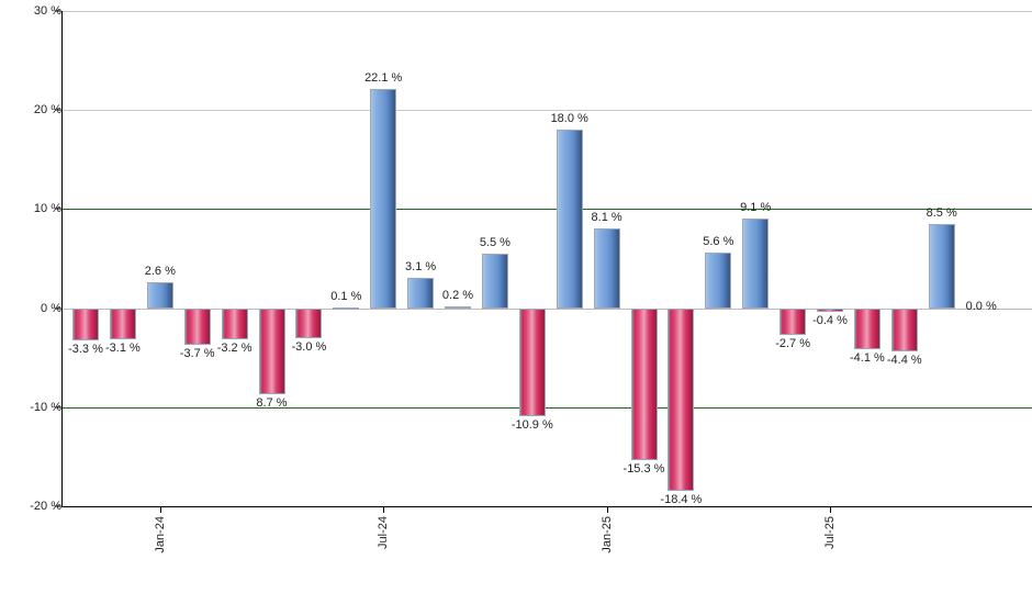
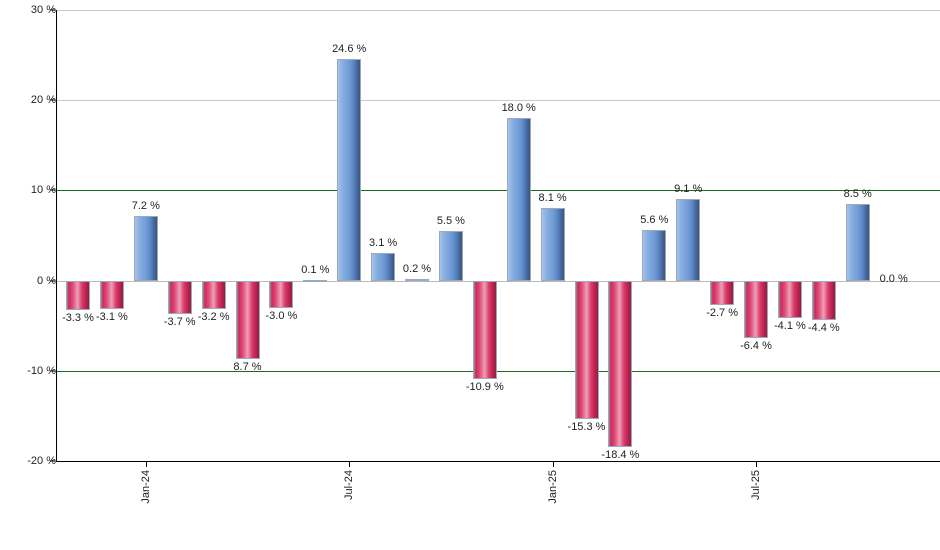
Jan-24: 2.6 -> 7.2
Jul-24: 22.1 -> 24.6
Jul-25: -0.4 -> -6.4
